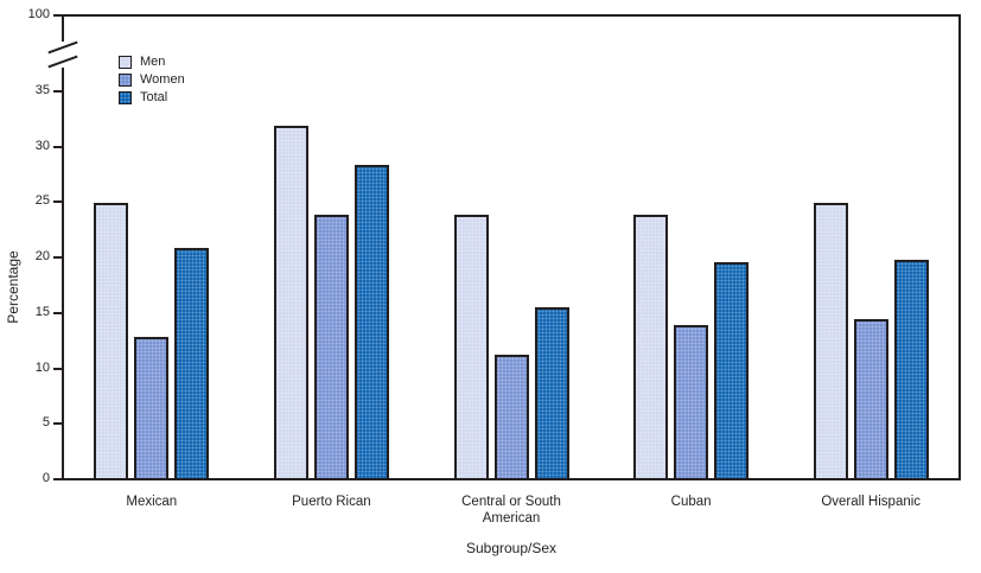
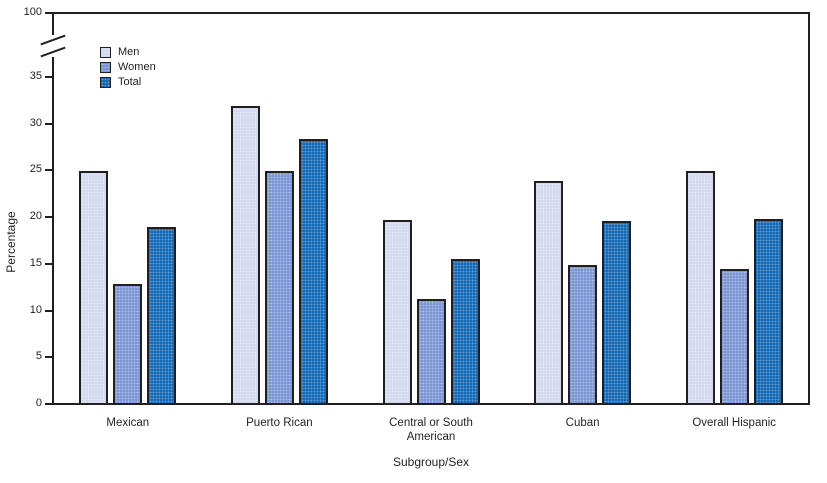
Total/Mexican: 21 -> 19
Women/Puerto Rican: 24 -> 25
Men/Central or South American: 24 -> 20
Women/Cuban: 14 -> 15
